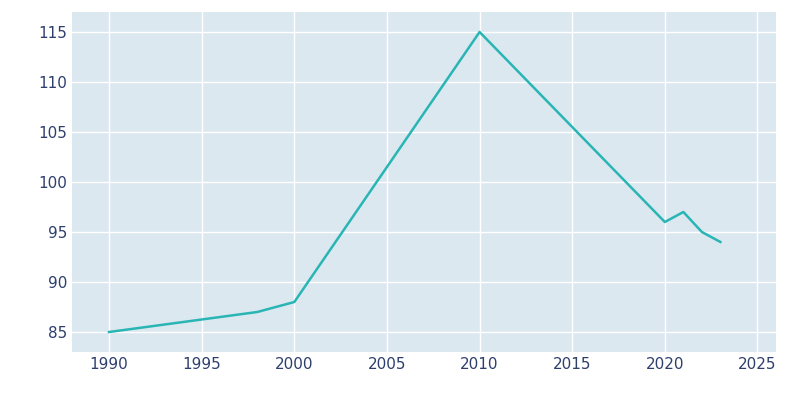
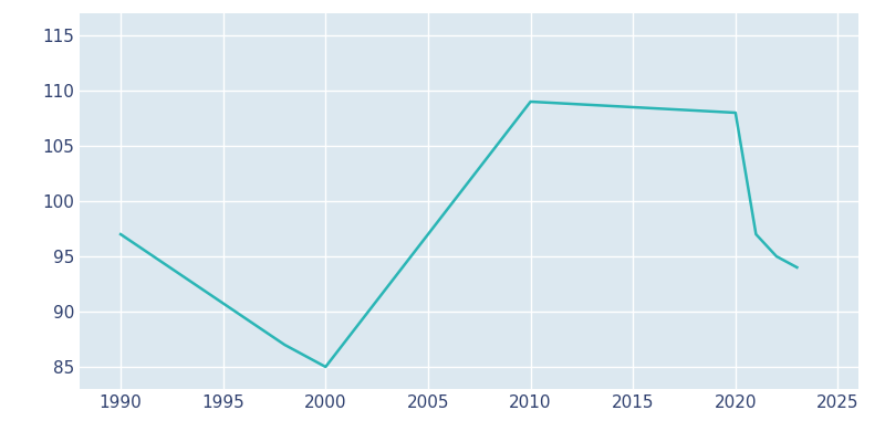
1990: 85 -> 97
2000: 88 -> 85
2010: 115 -> 109
2020: 96 -> 108
